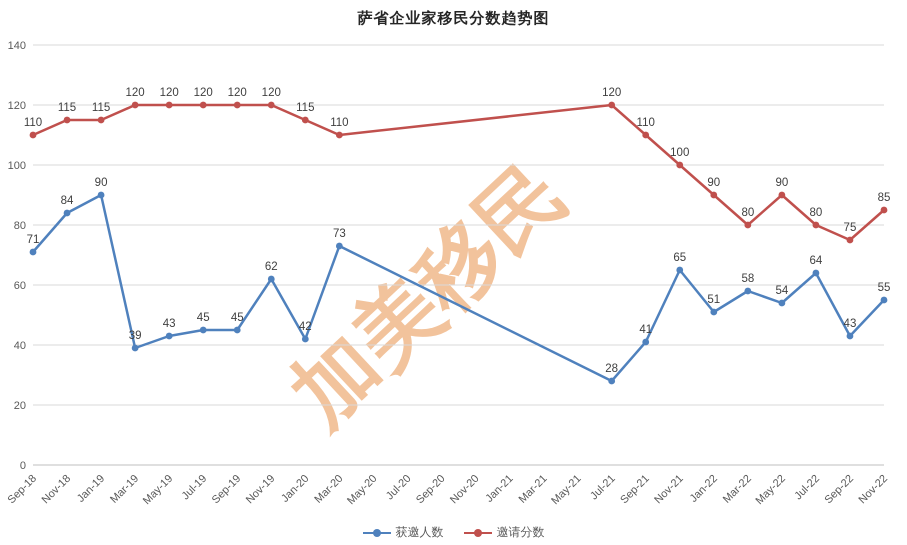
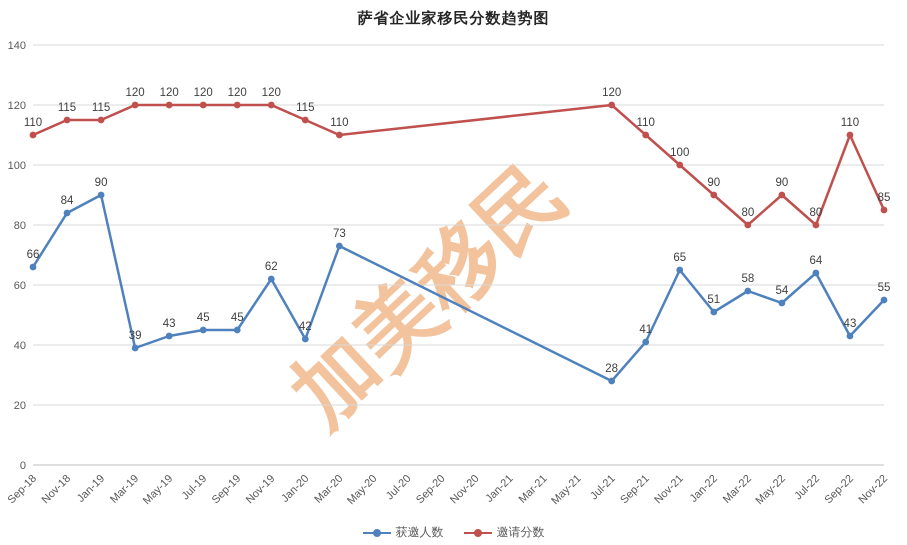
获邀人数/Sep-18: 71 -> 66
邀请分数/Sep-22: 75 -> 110
